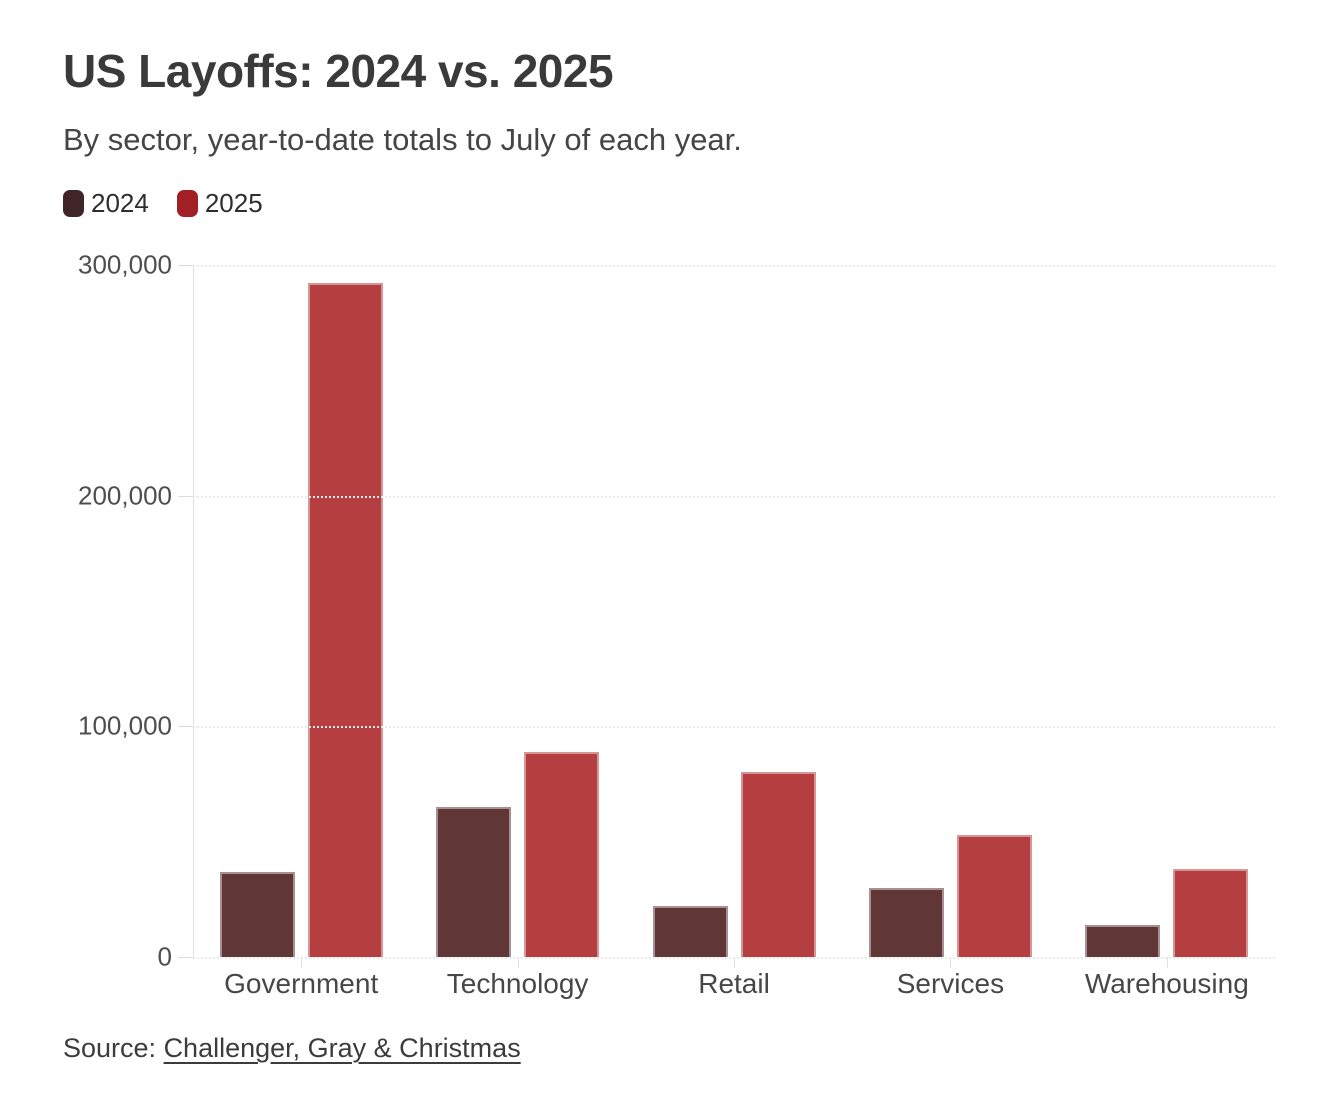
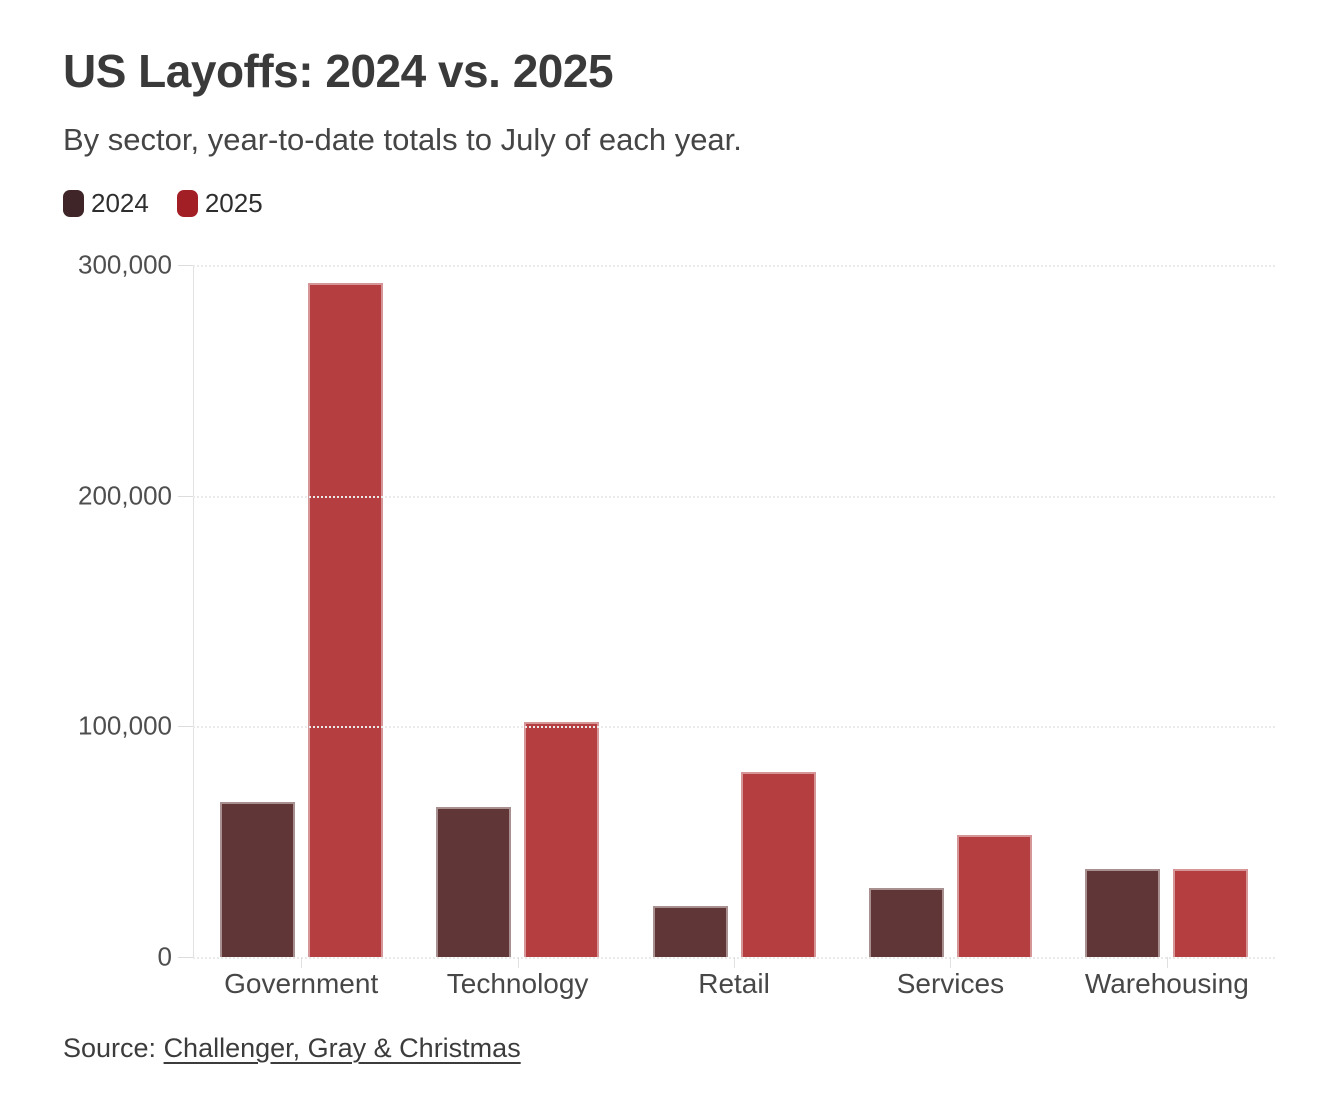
2024/Government: 37000 -> 67000
2025/Technology: 89000 -> 102000
2024/Warehousing: 14000 -> 38000
